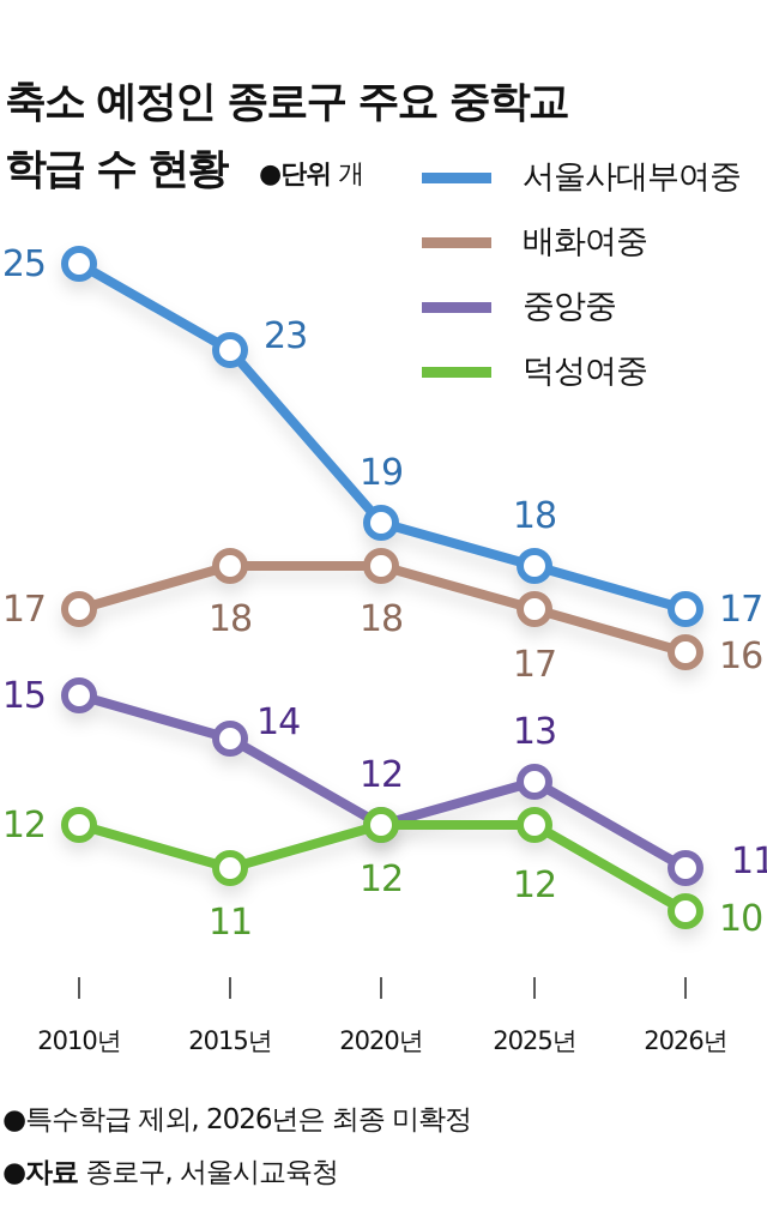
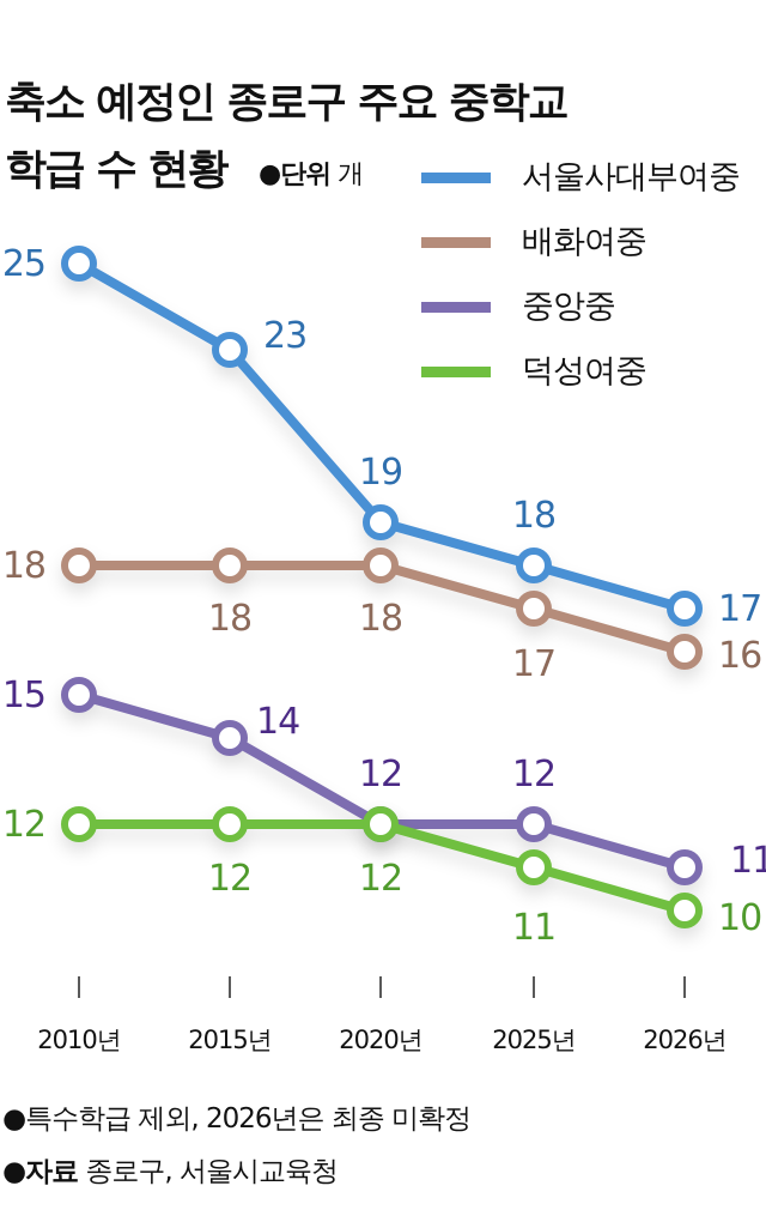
배화여중/2010년: 17 -> 18
덕성여중/2015년: 11 -> 12
중앙중/2025년: 13 -> 12
덕성여중/2025년: 12 -> 11
